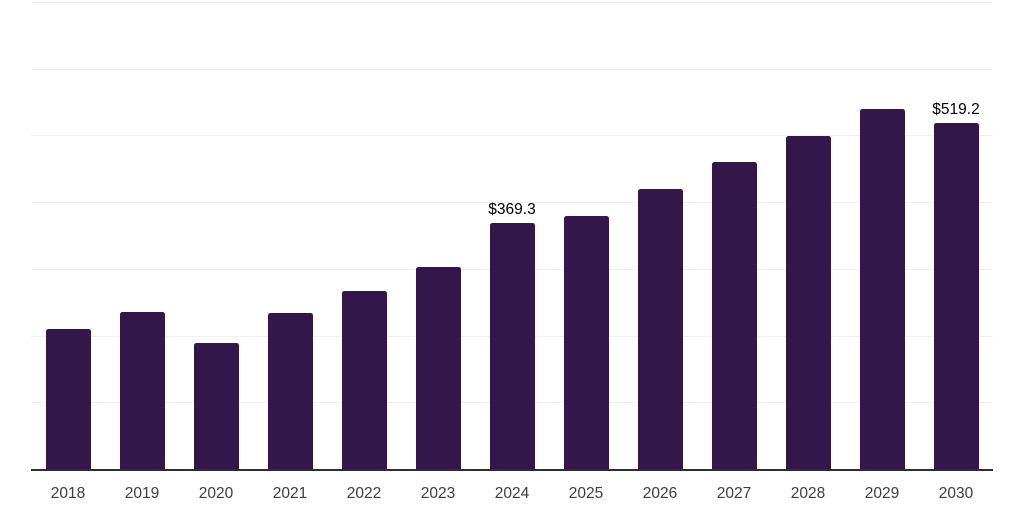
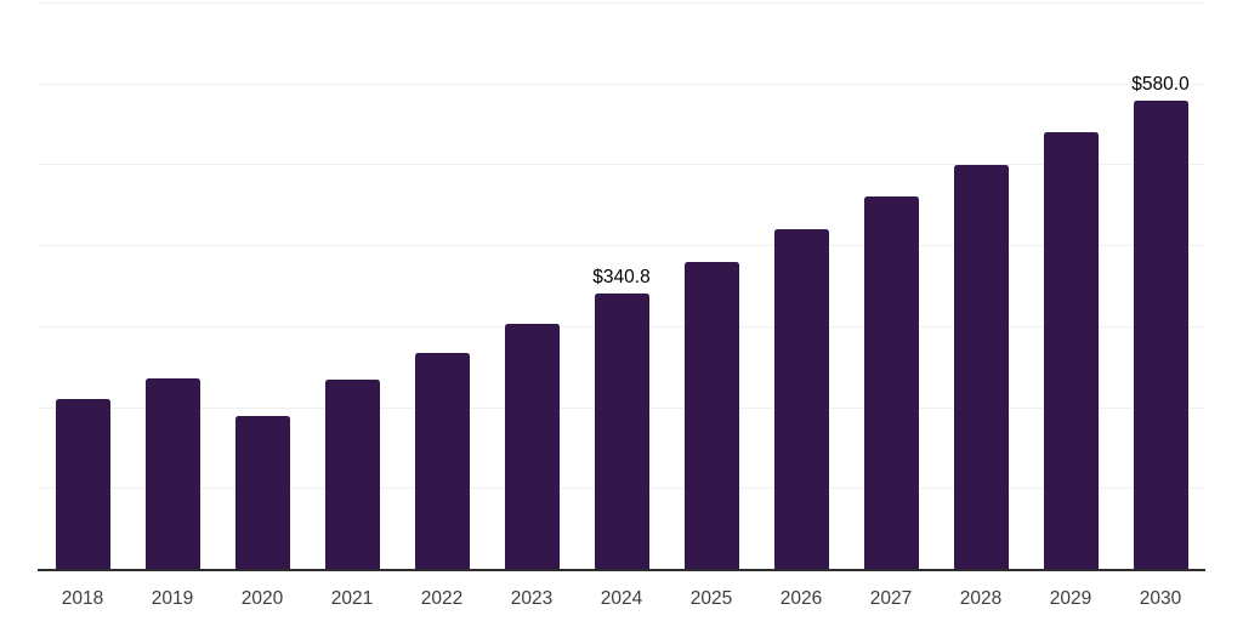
2024: $369.3 -> $340.8
2030: $519.2 -> $580.0
